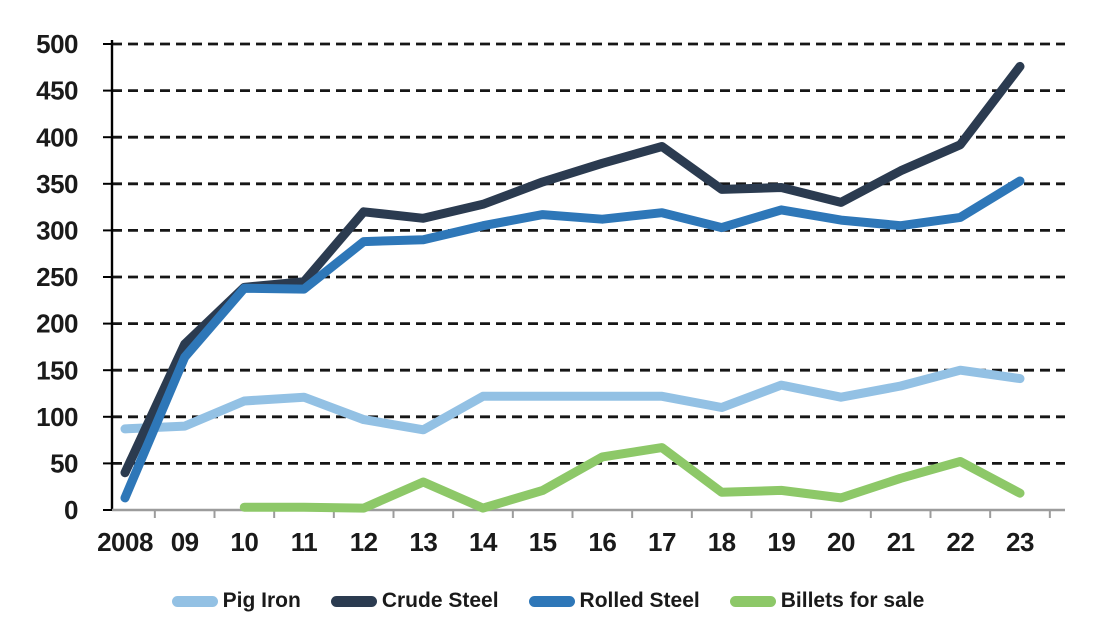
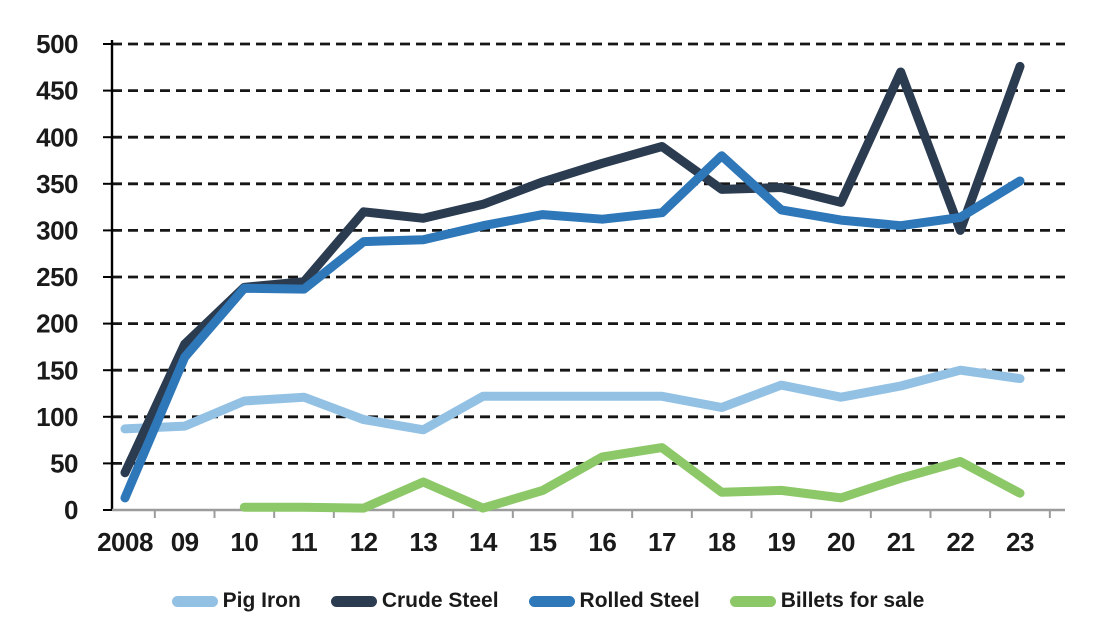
Rolled Steel/18: 300 -> 380
Crude Steel/21: 360 -> 470
Crude Steel/22: 390 -> 300
